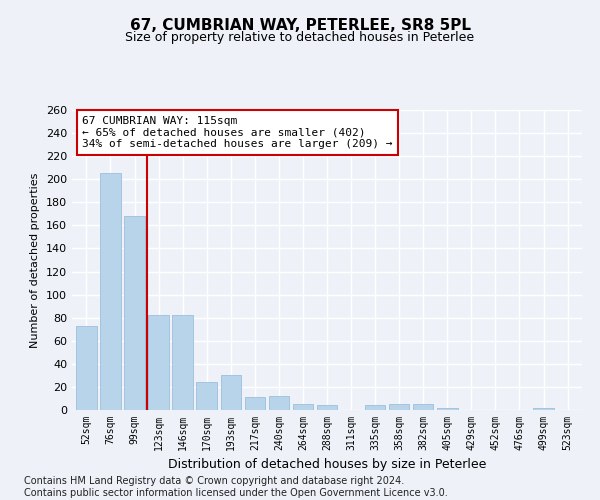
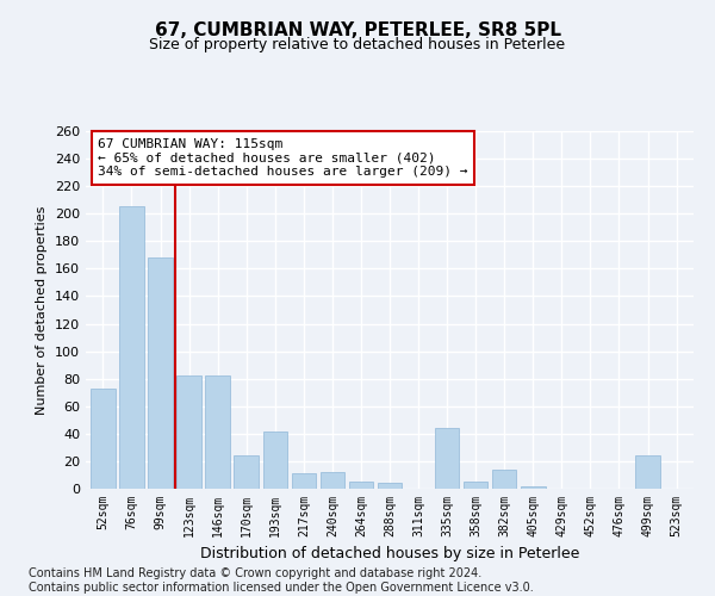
193sqm: 30 -> 42
335sqm: 4 -> 44
382sqm: 5 -> 14
499sqm: 2 -> 24
